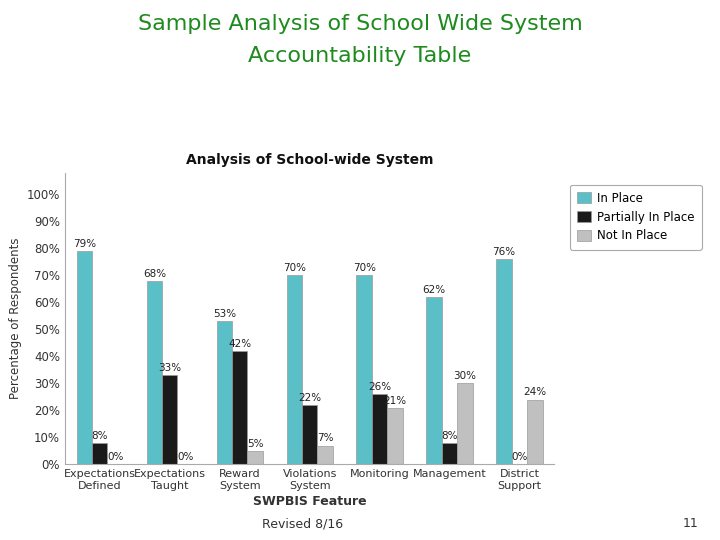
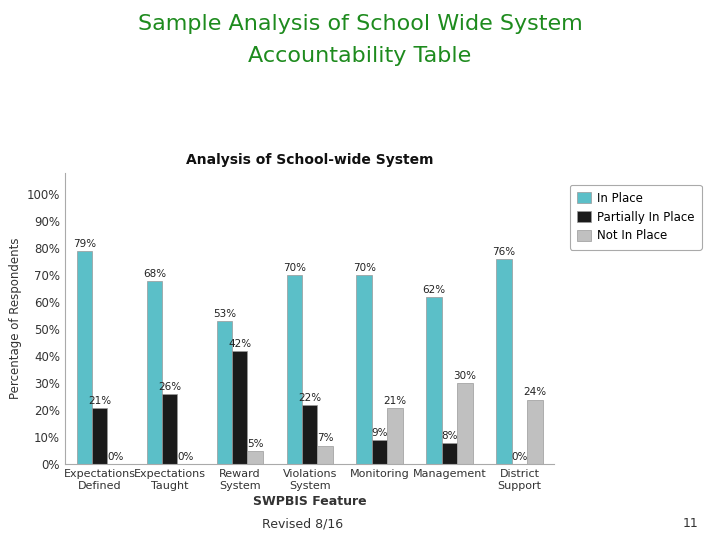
Partially In Place/Expectations Defined: 8% -> 21%
Partially In Place/Expectations Taught: 33% -> 26%
Partially In Place/Monitoring: 26% -> 9%
